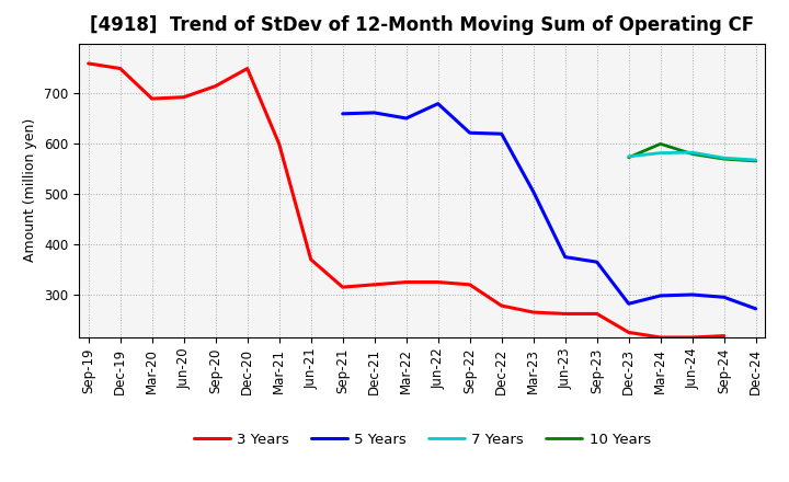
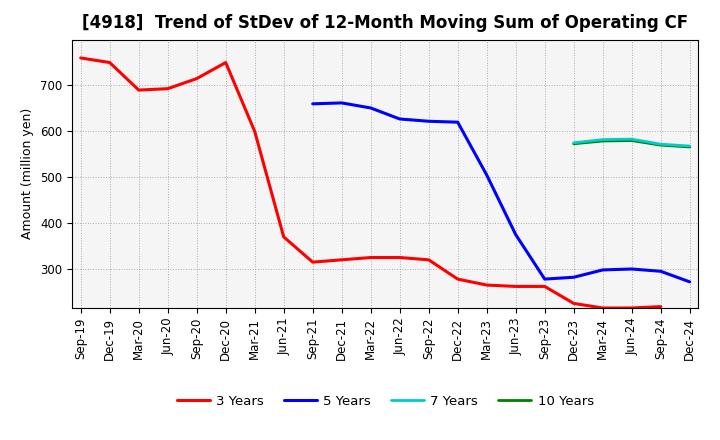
5 Years/Jun-22: 680 -> 627
5 Years/Sep-23: 365 -> 278
10 Years/Mar-24: 600 -> 579
